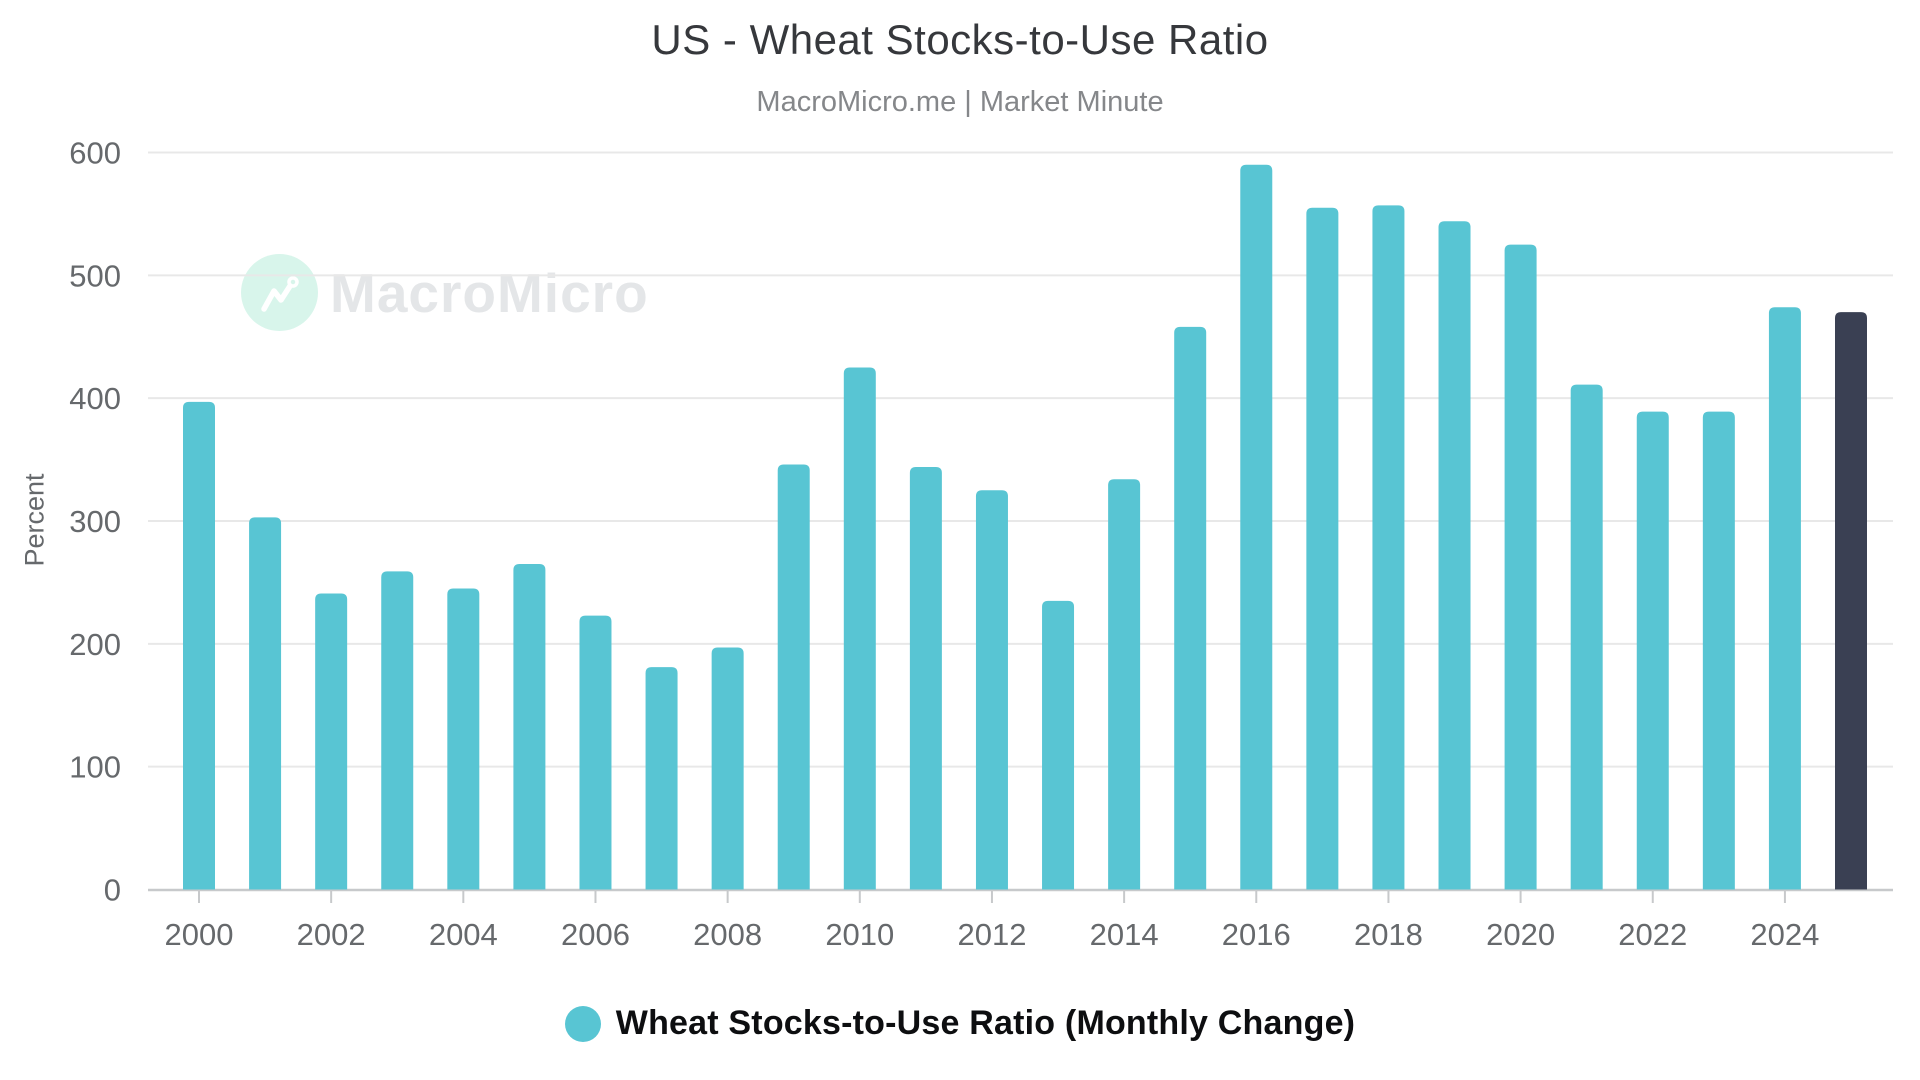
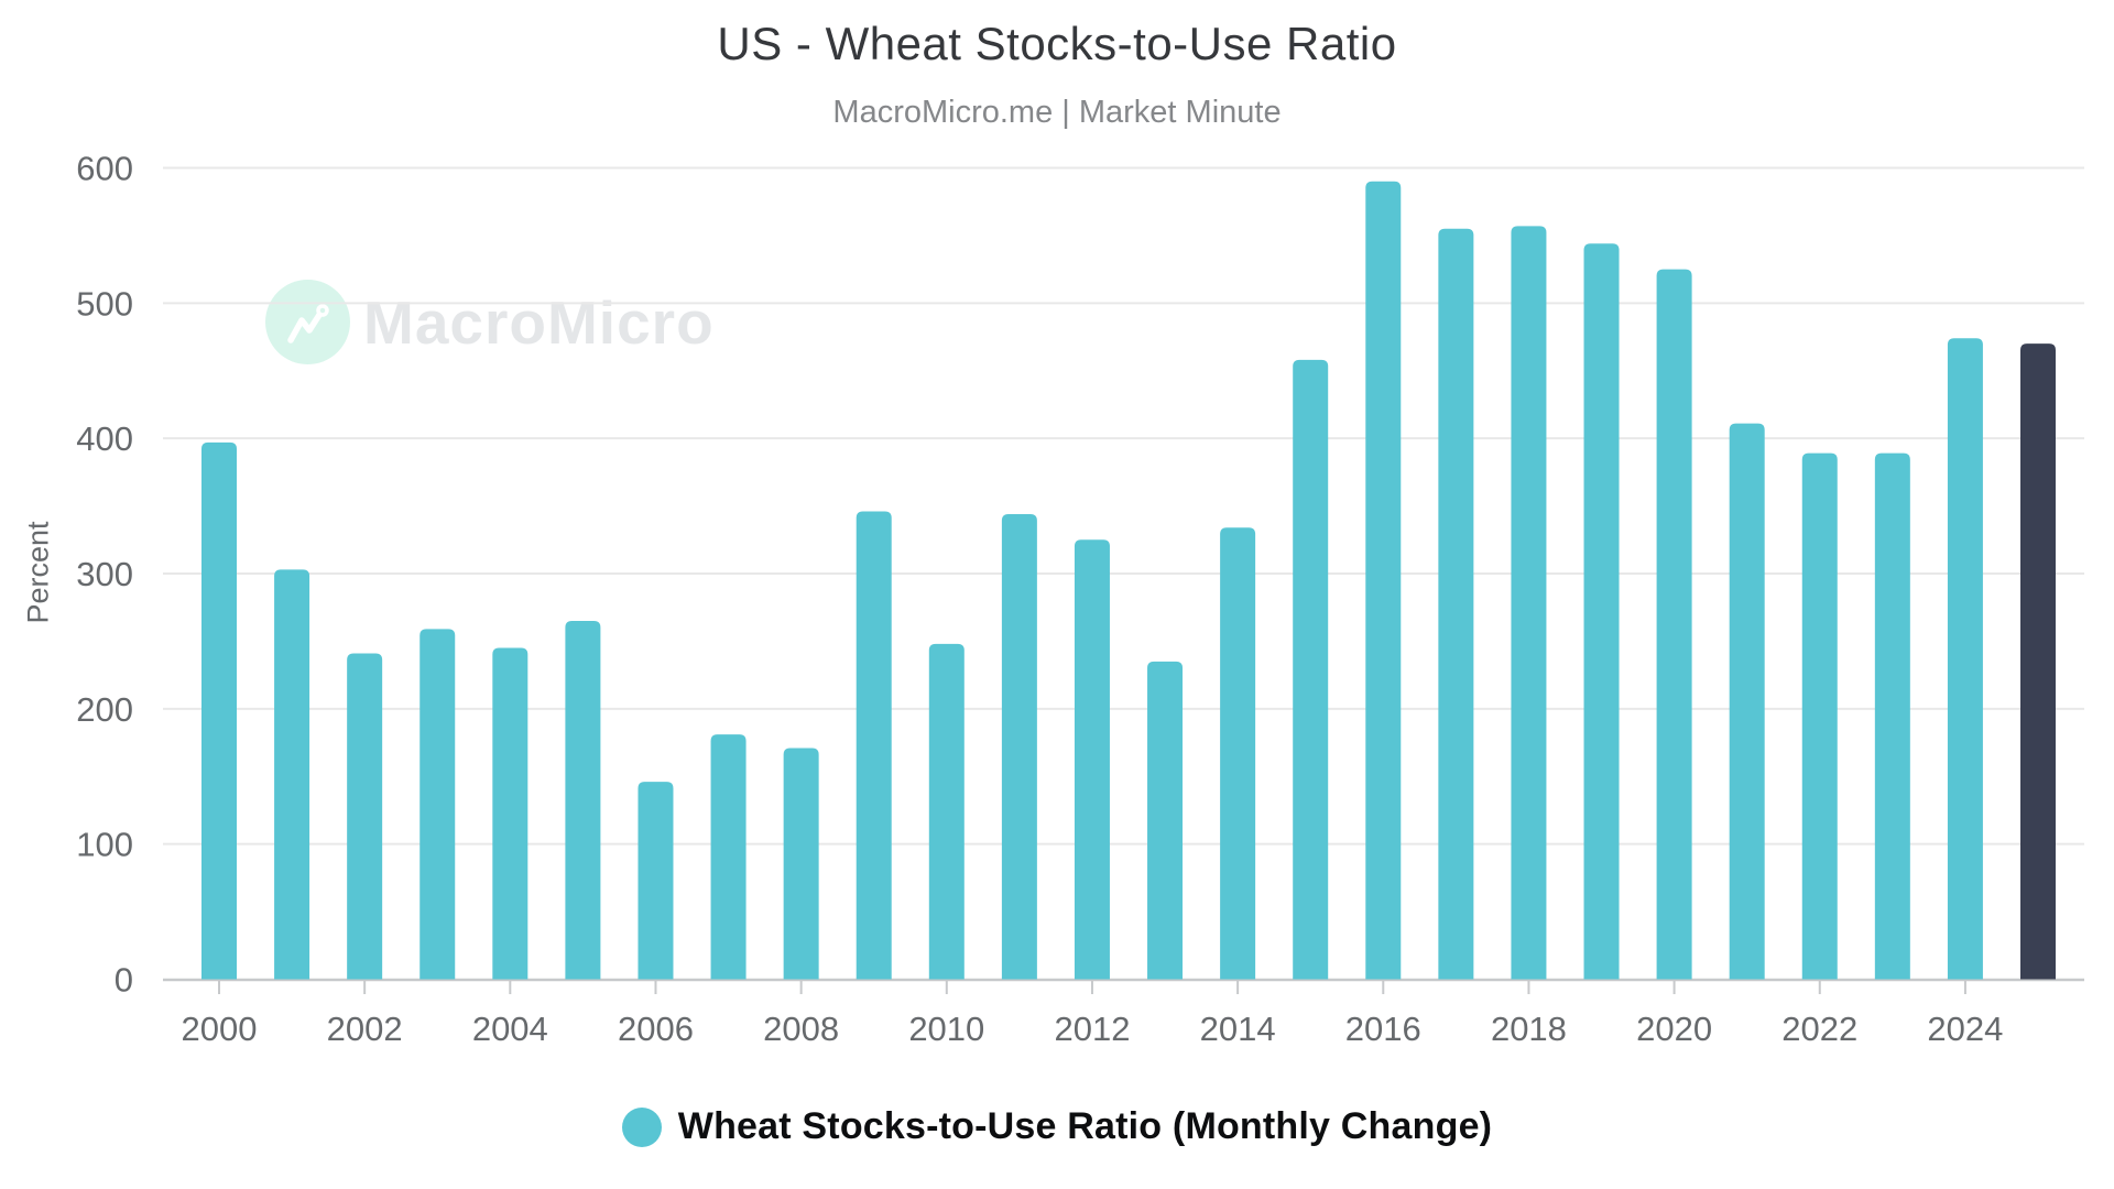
2006: 223 -> 146
2008: 197 -> 171
2010: 425 -> 248
